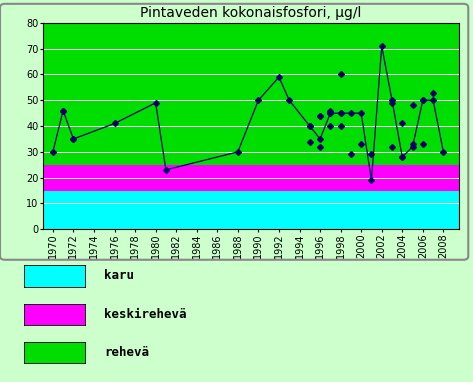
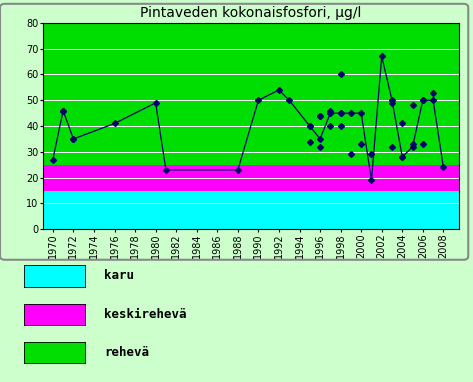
1970: 30 -> 27
1988: 30 -> 23
1992: 59 -> 54
2002: 71 -> 67
2008: 30 -> 24
